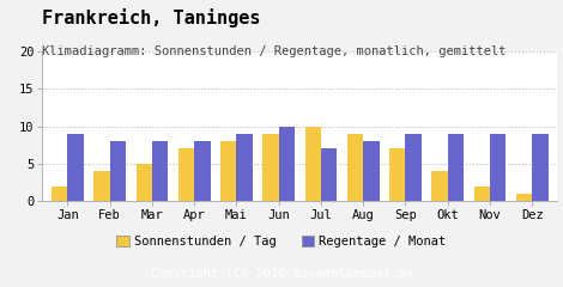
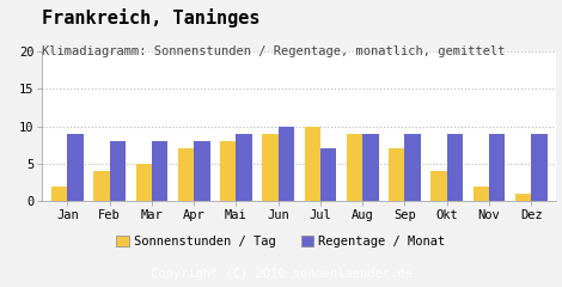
Regentage / Monat/Aug: 8 -> 9
